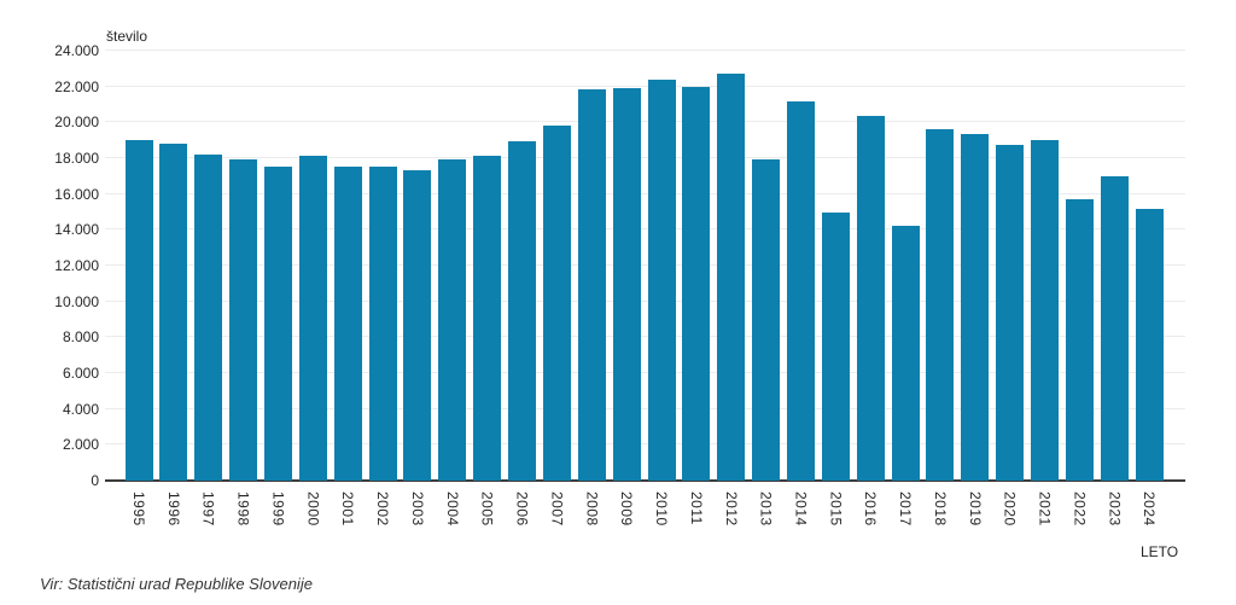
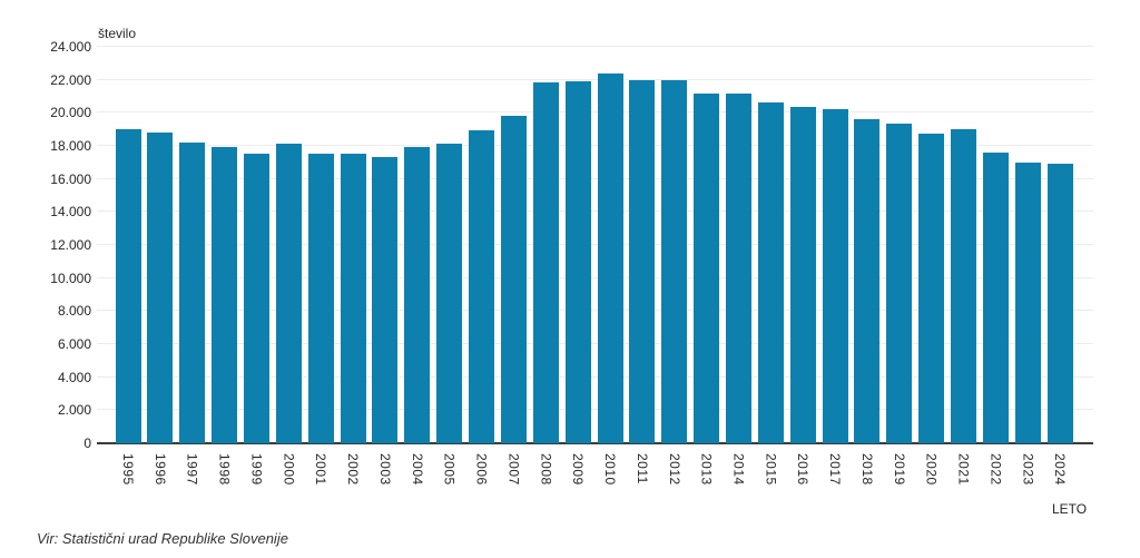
2012: 22700 -> 22000
2013: 17900 -> 21200
2015: 15000 -> 20600
2017: 14200 -> 20200
2022: 15700 -> 17600
2024: 15200 -> 16900
